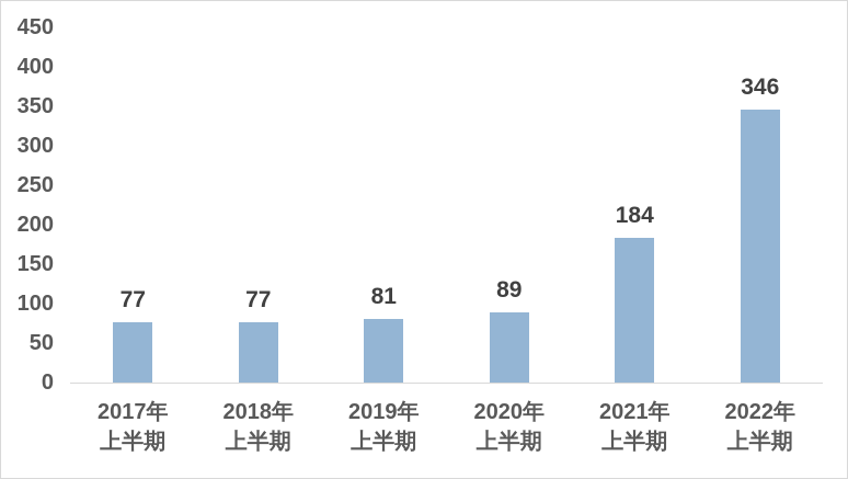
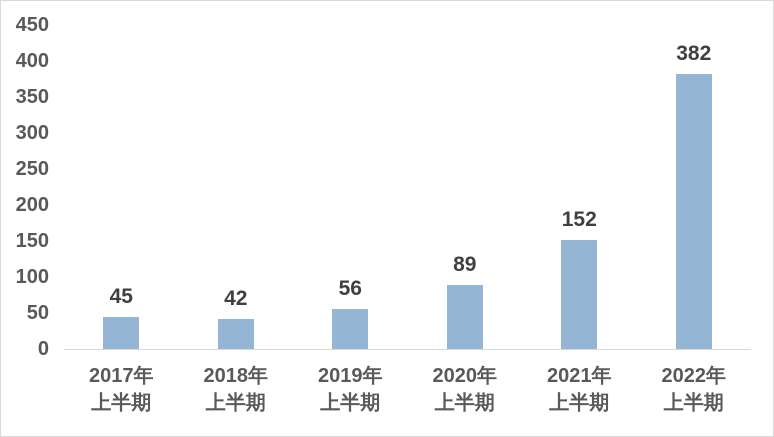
2017年: 77 -> 45
2018年: 77 -> 42
2019年: 81 -> 56
2021年: 184 -> 152
2022年: 346 -> 382
